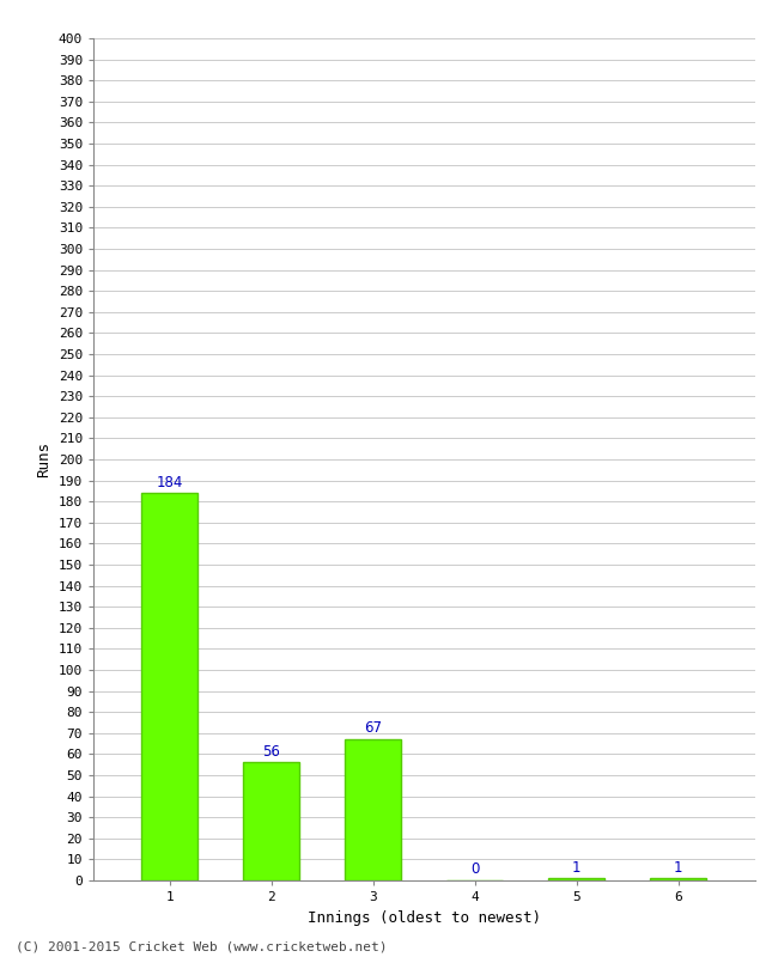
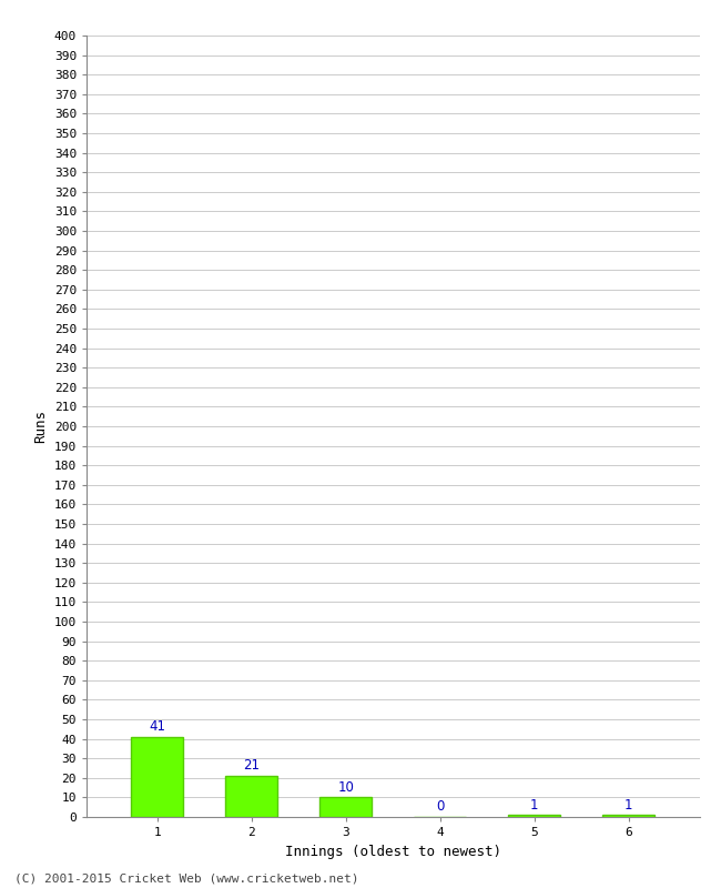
1: 184 -> 41
2: 56 -> 21
3: 67 -> 10
